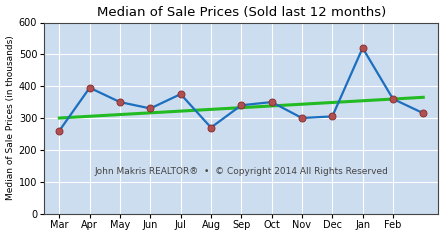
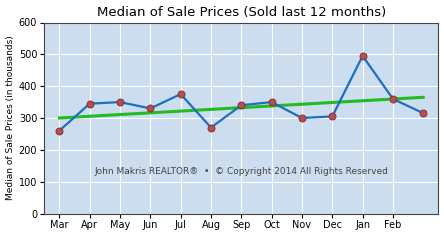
Apr: 395 -> 345
Jan: 520 -> 495
